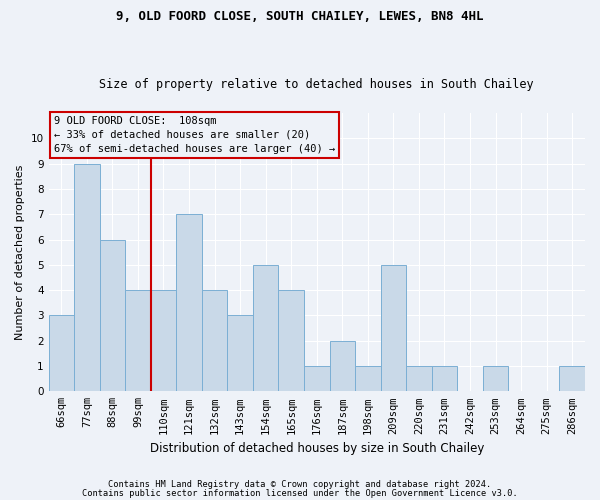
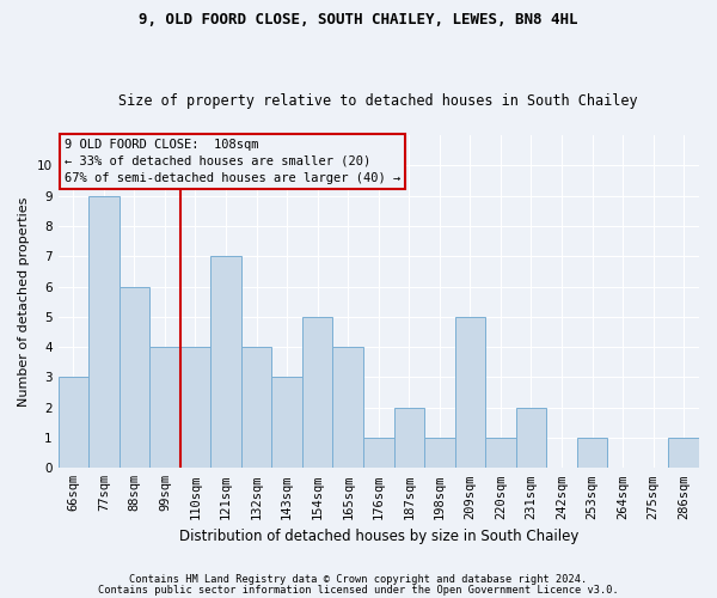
231sqm: 1 -> 2
